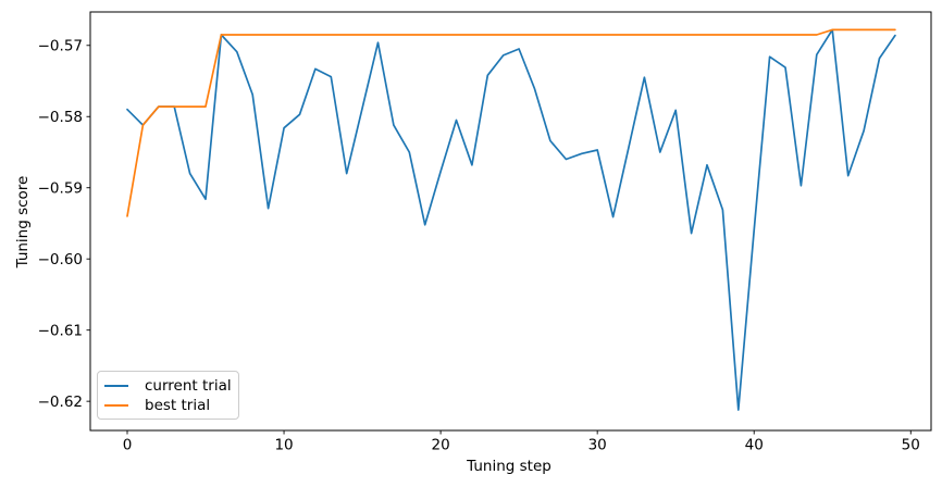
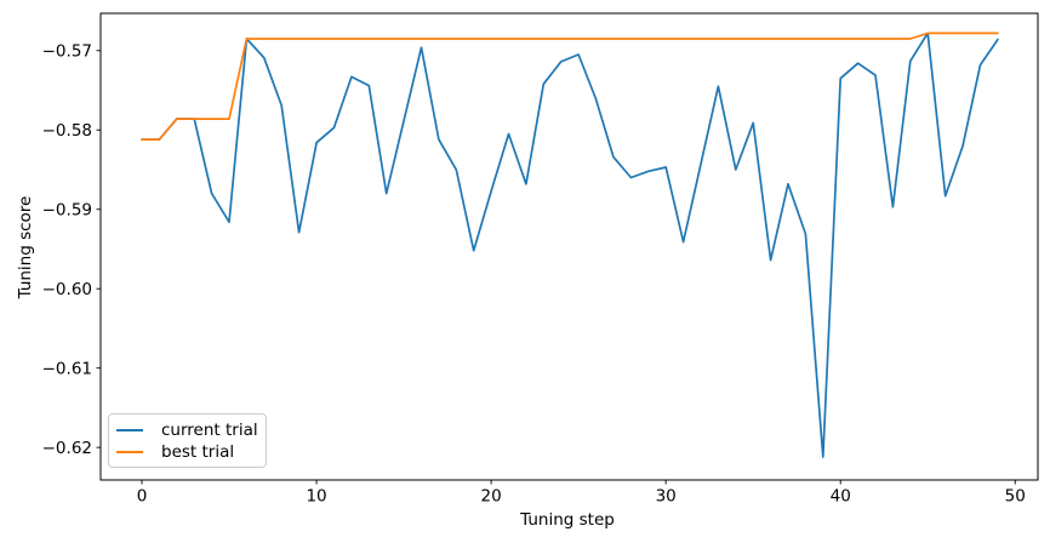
current trial/0: -0.579 -> -0.581
best trial/0: -0.594 -> -0.581
current trial/40: -0.596 -> -0.574
